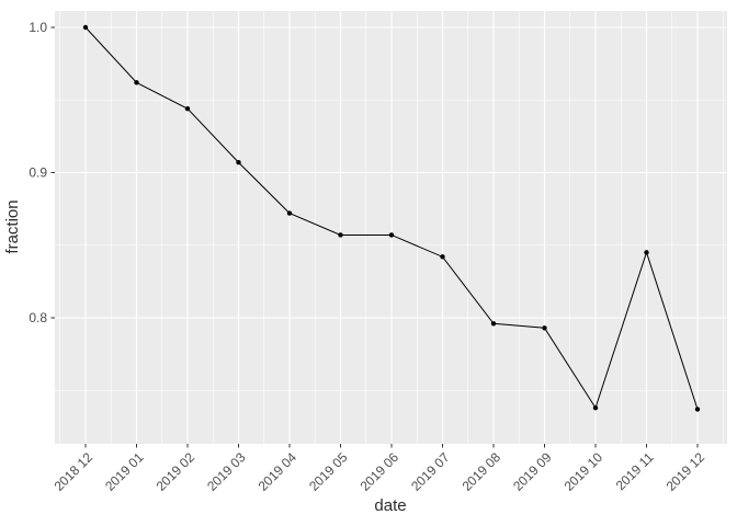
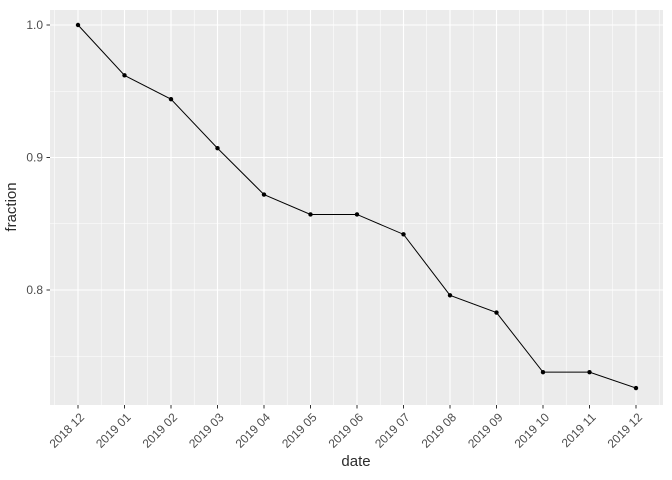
2019 09: 0.793 -> 0.783
2019 11: 0.845 -> 0.738
2019 12: 0.737 -> 0.726
